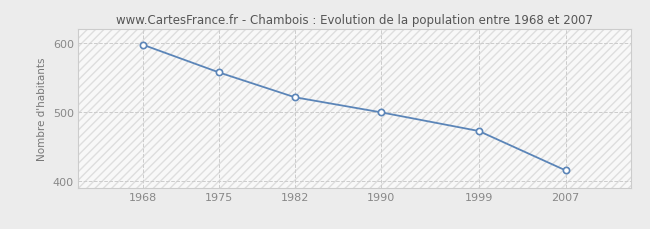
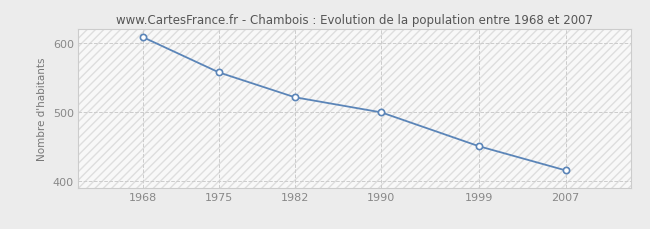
1968: 597 -> 608
1999: 472 -> 450
